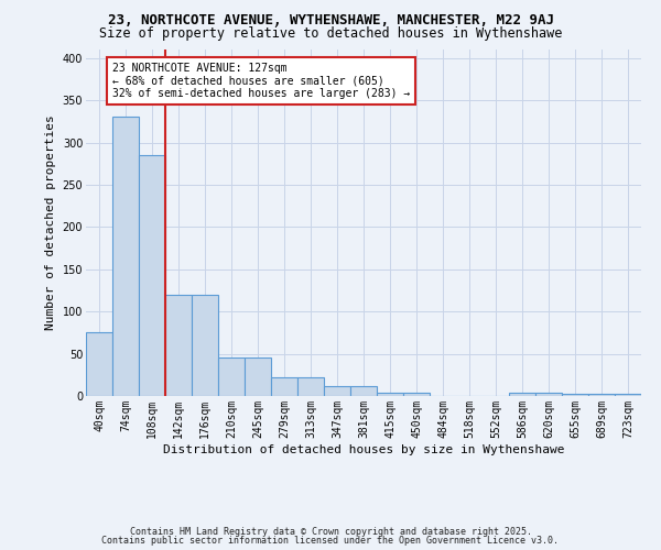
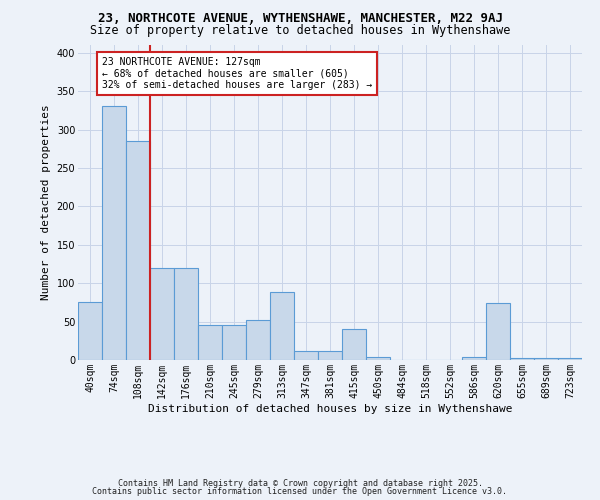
279sqm: 22 -> 52
313sqm: 22 -> 88
415sqm: 4 -> 40
620sqm: 4 -> 74
